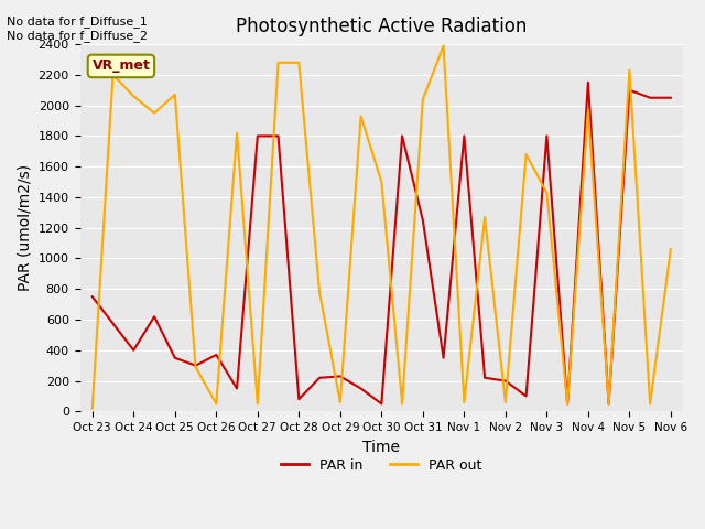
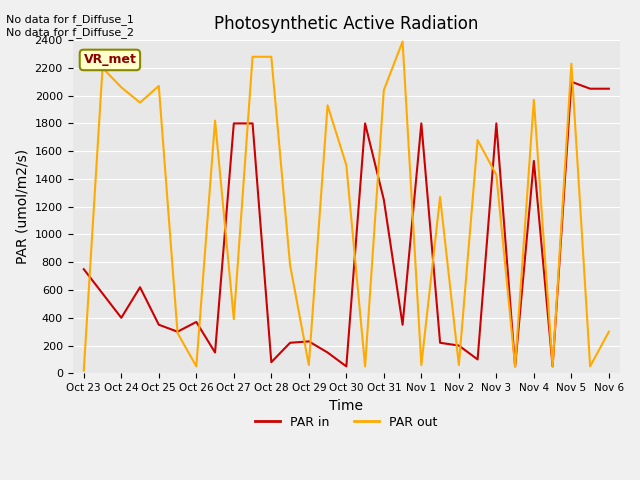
PAR out/Oct 27: 50 -> 390
PAR in/Nov 4: 2150 -> 1530
PAR out/Nov 6: 1060 -> 300
